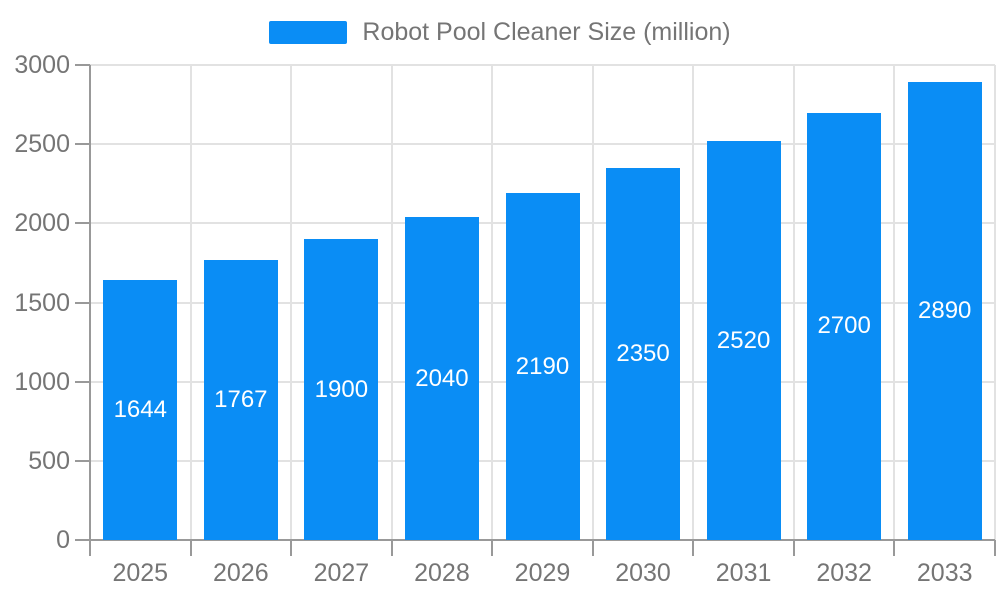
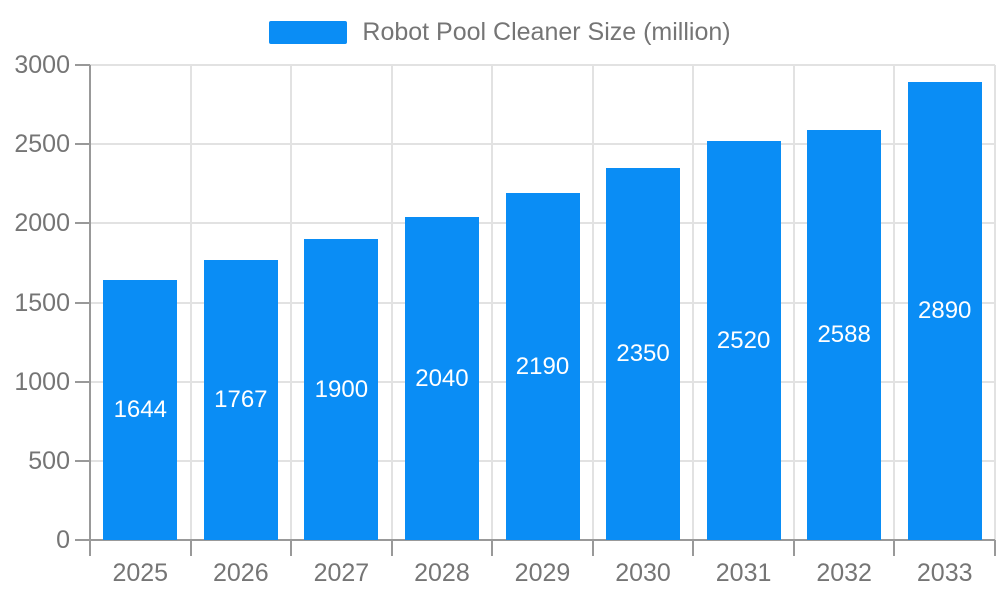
2032: 2700 -> 2588
